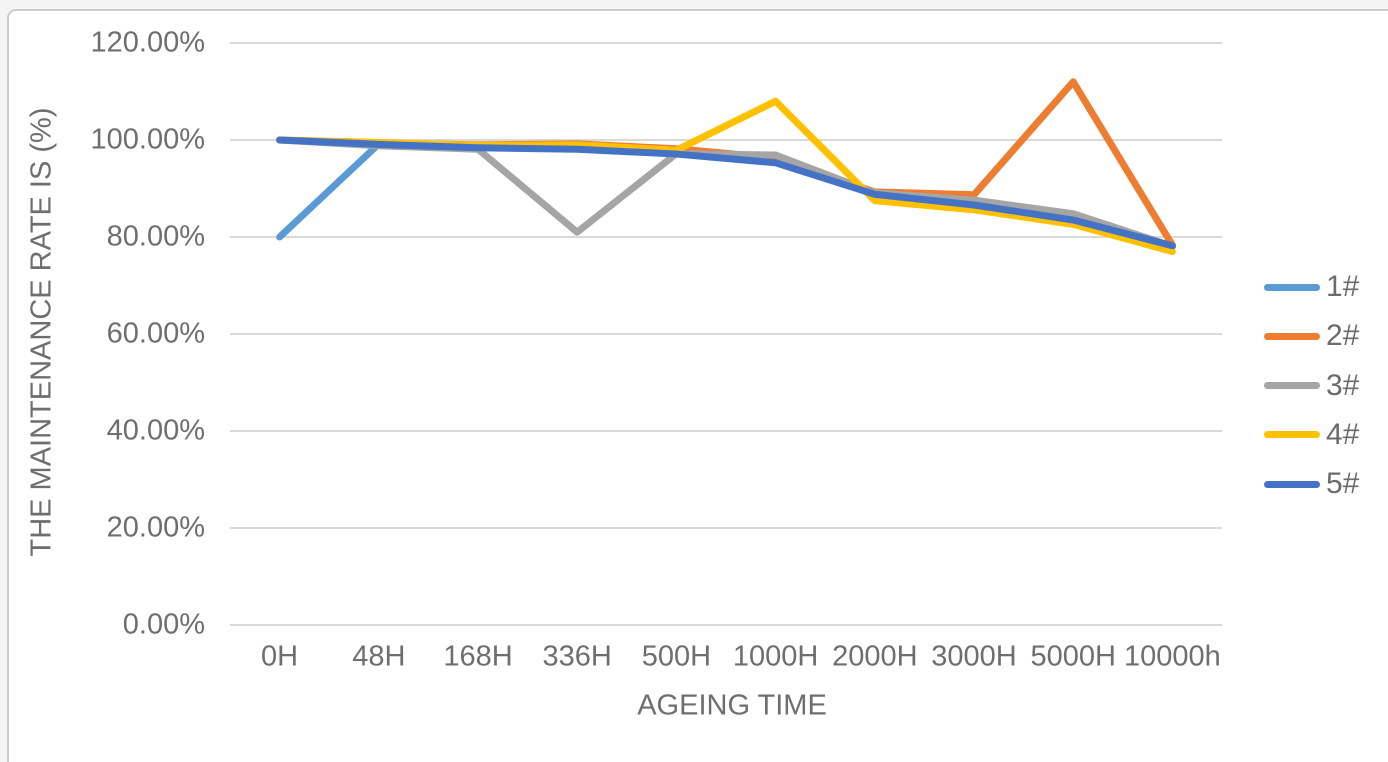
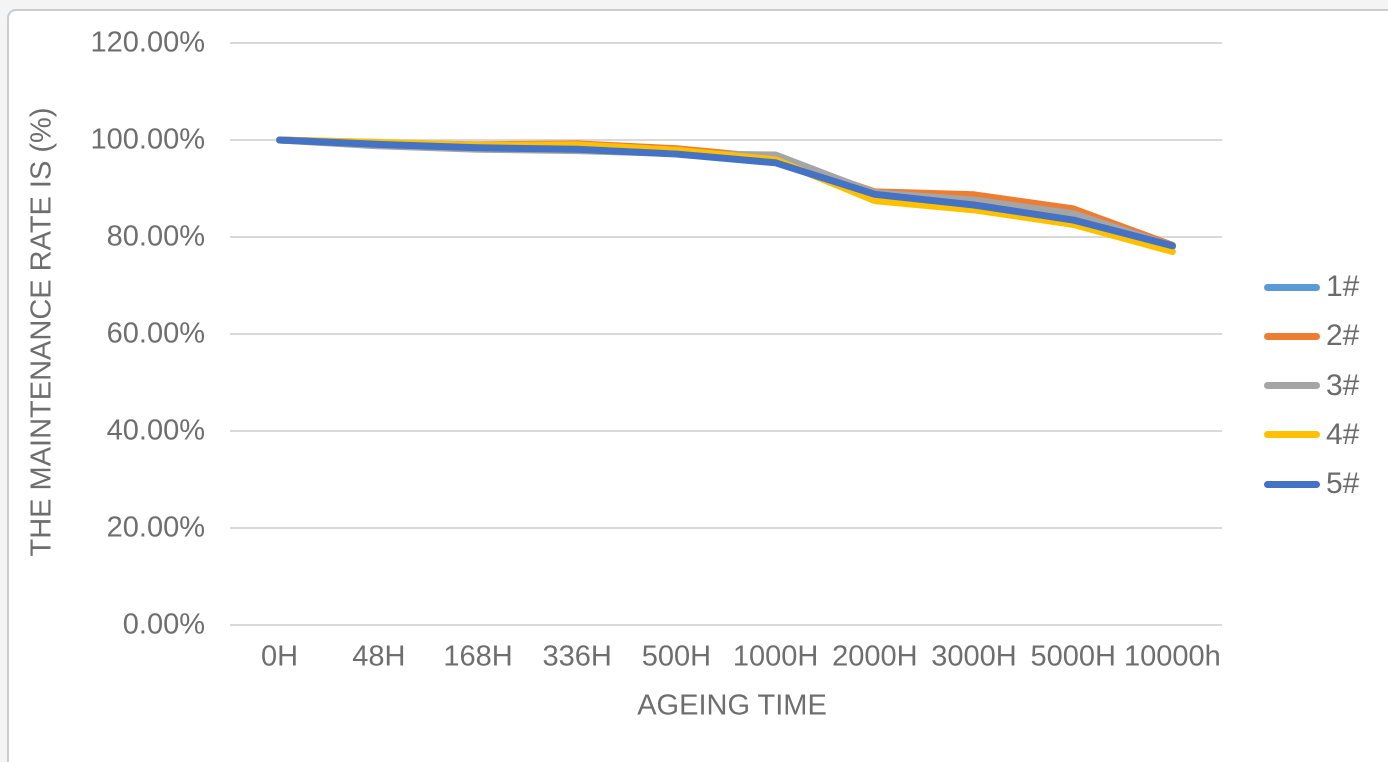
1#/0H: 80% -> 100%
3#/336H: 81% -> 98%
4#/1000H: 108% -> 96%
2#/5000H: 112% -> 86%
